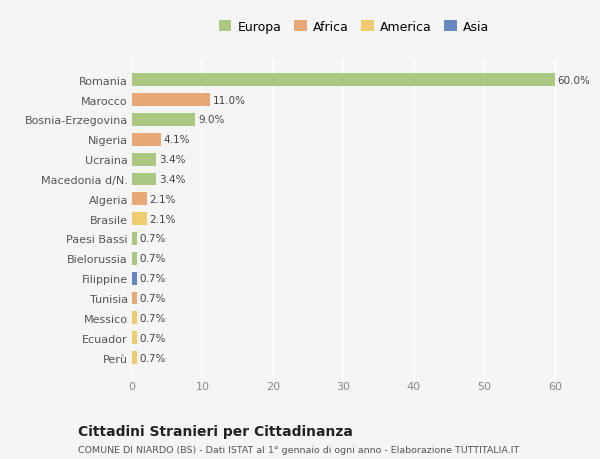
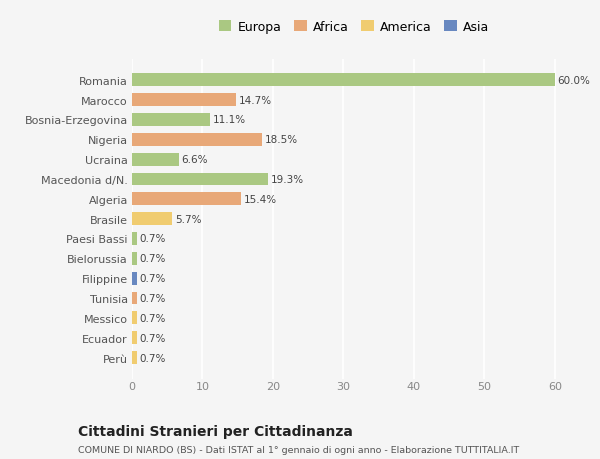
Marocco: 11.0% -> 14.7%
Bosnia-Erzegovina: 9.0% -> 11.1%
Nigeria: 4.1% -> 18.5%
Ucraina: 3.4% -> 6.6%
Macedonia d/N.: 3.4% -> 19.3%
Algeria: 2.1% -> 15.4%
Brasile: 2.1% -> 5.7%
